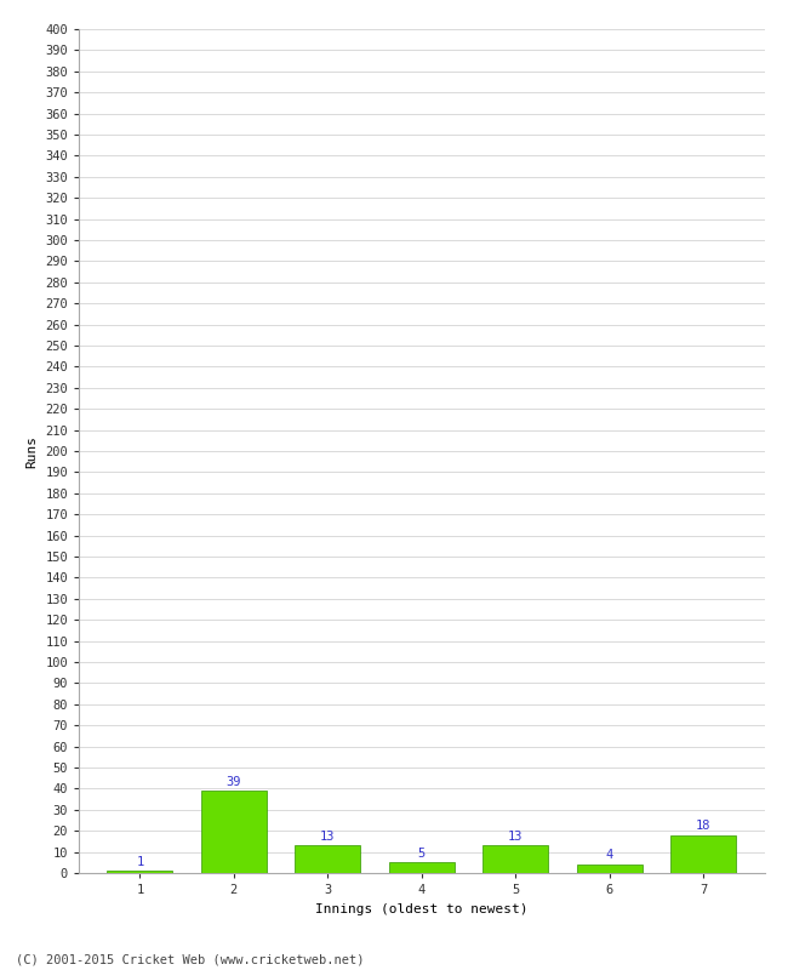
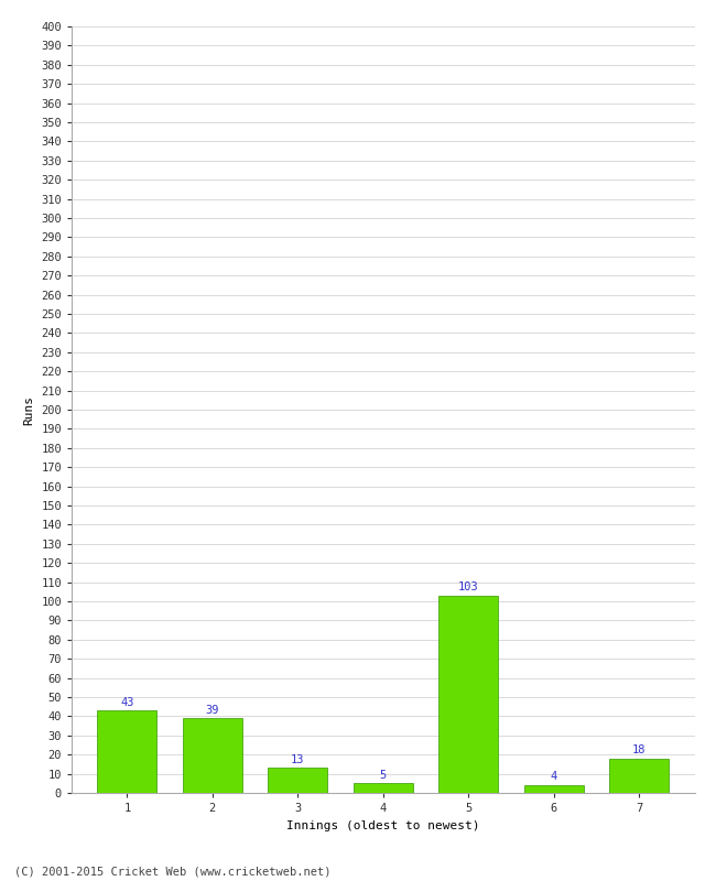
1: 1 -> 43
5: 13 -> 103
